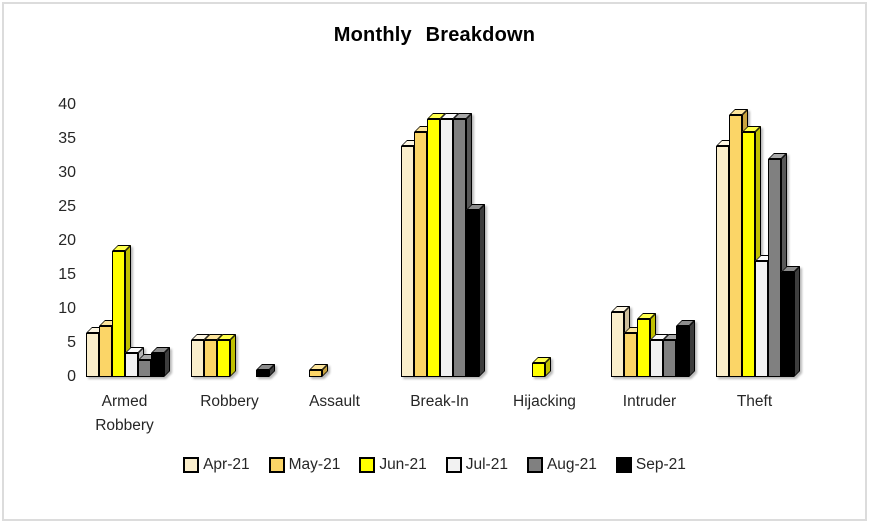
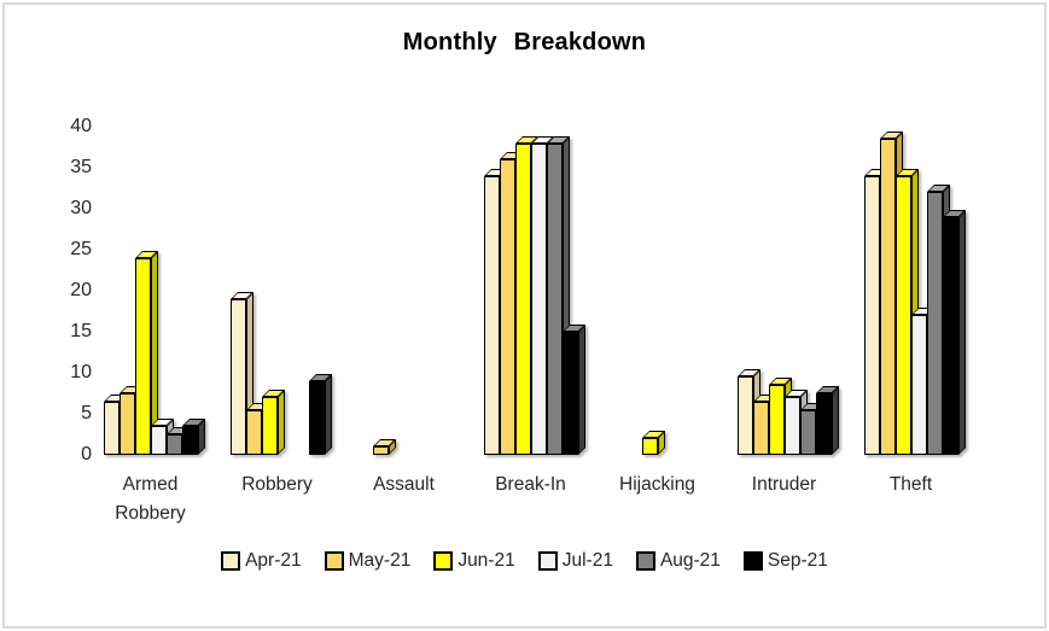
Jun-21/Armed Robbery: 18 -> 24
Apr-21/Robbery: 6 -> 19
Jun-21/Robbery: 6 -> 7
Sep-21/Robbery: 1 -> 9
Sep-21/Break-In: 24 -> 15
Jul-21/Intruder: 6 -> 7
Jun-21/Theft: 36 -> 34
Sep-21/Theft: 16 -> 29
